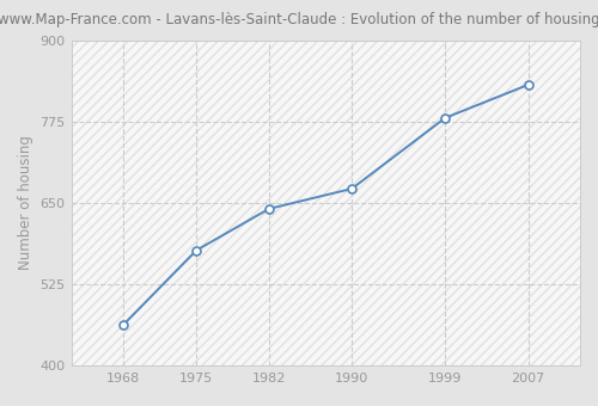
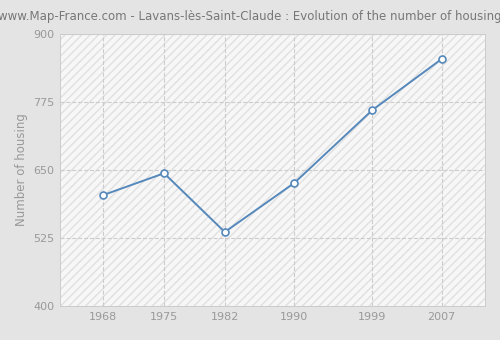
1968: 463 -> 604
1975: 577 -> 644
1982: 641 -> 536
1990: 672 -> 626
1999: 781 -> 760
2007: 832 -> 854
